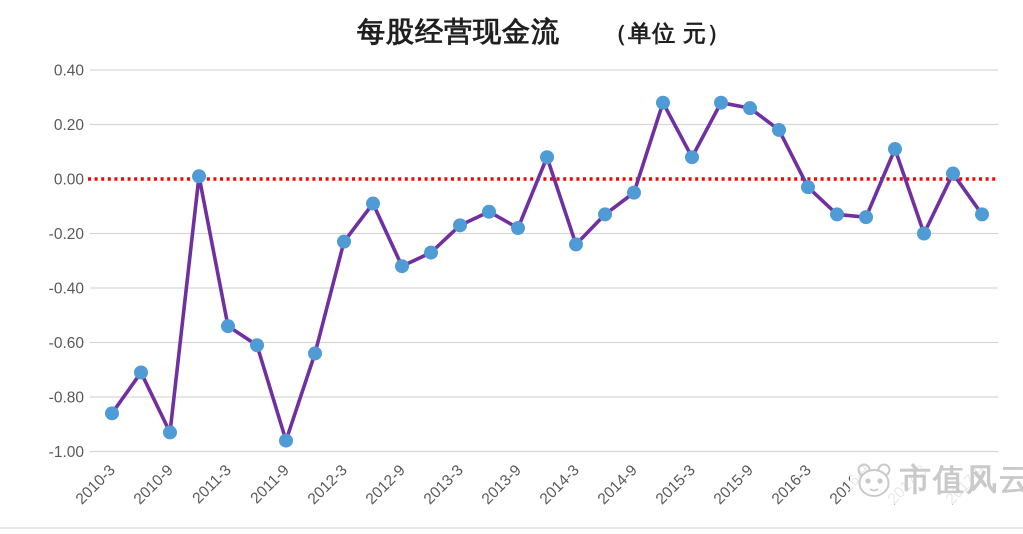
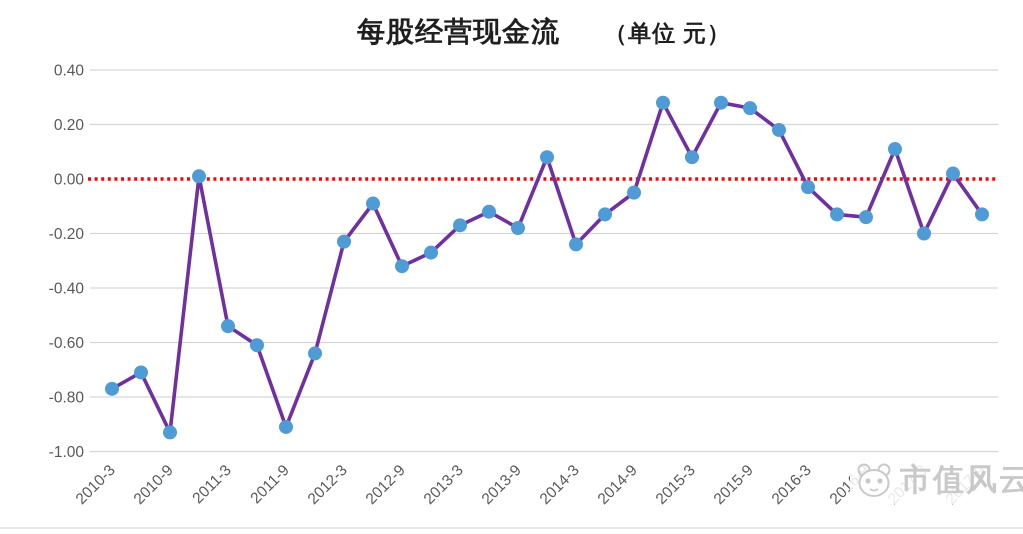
2010-3: -0.86 -> -0.77
2011-9: -0.96 -> -0.91
